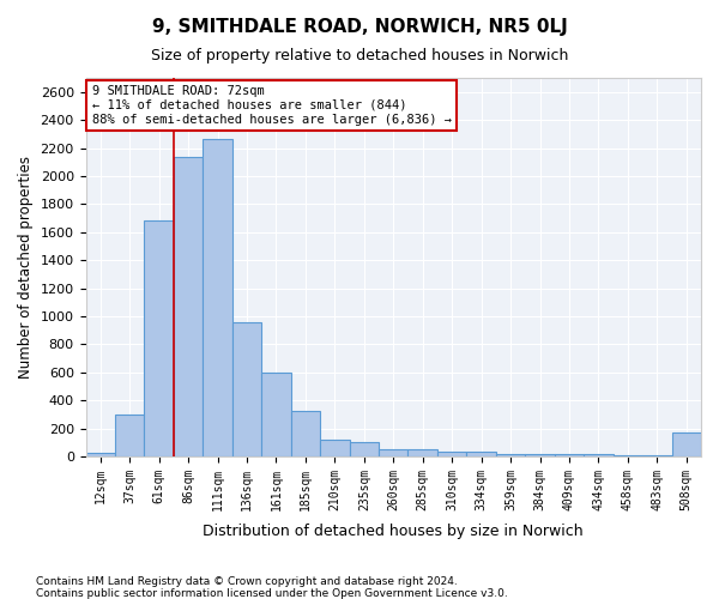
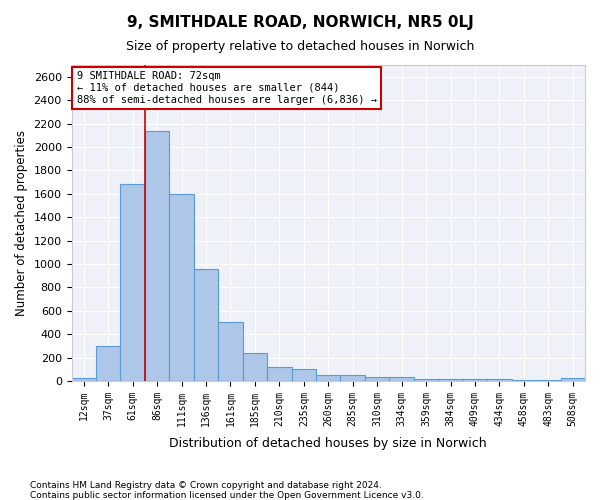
111sqm: 2260 -> 1600
161sqm: 600 -> 500
185sqm: 320 -> 240
508sqm: 170 -> 20
